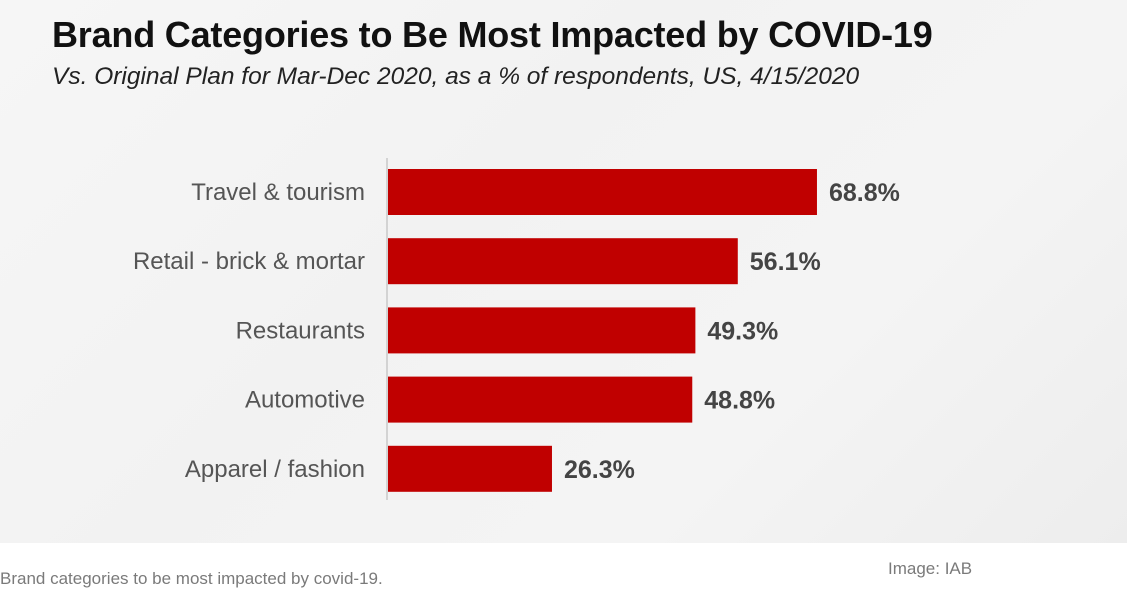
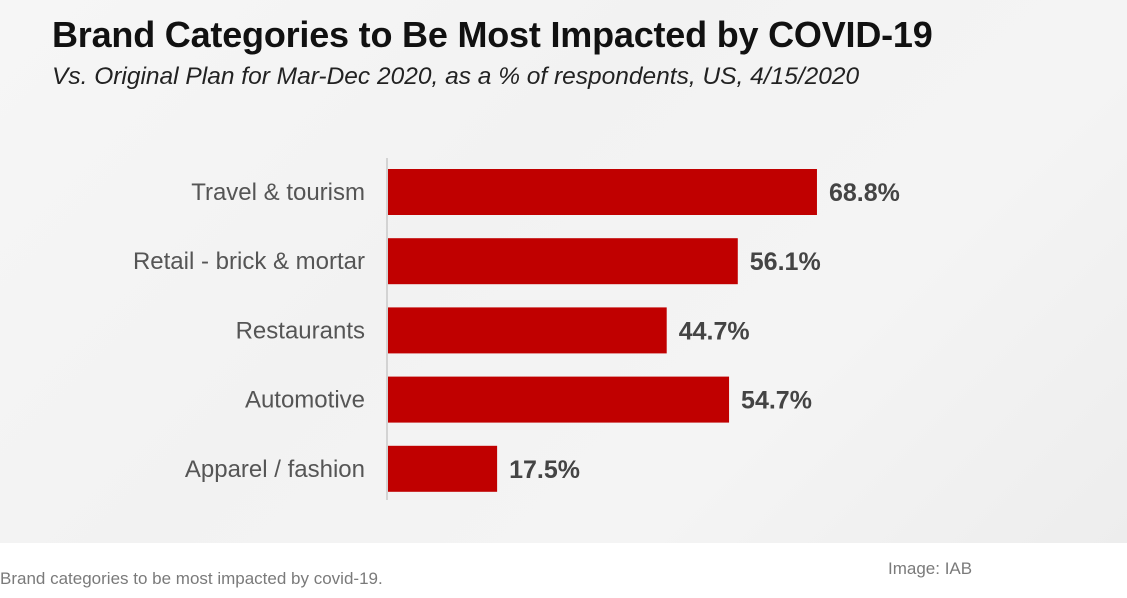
Restaurants: 49.3% -> 44.7%
Automotive: 48.8% -> 54.7%
Apparel / fashion: 26.3% -> 17.5%
